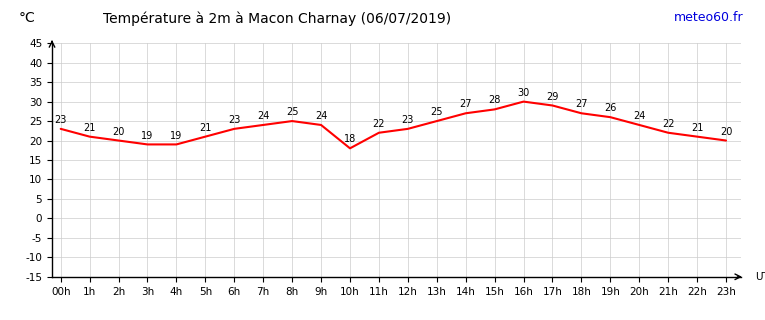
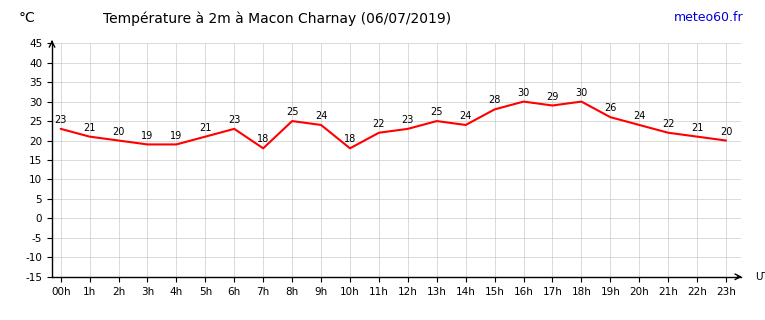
7h: 24 -> 18
14h: 27 -> 24
18h: 27 -> 30
